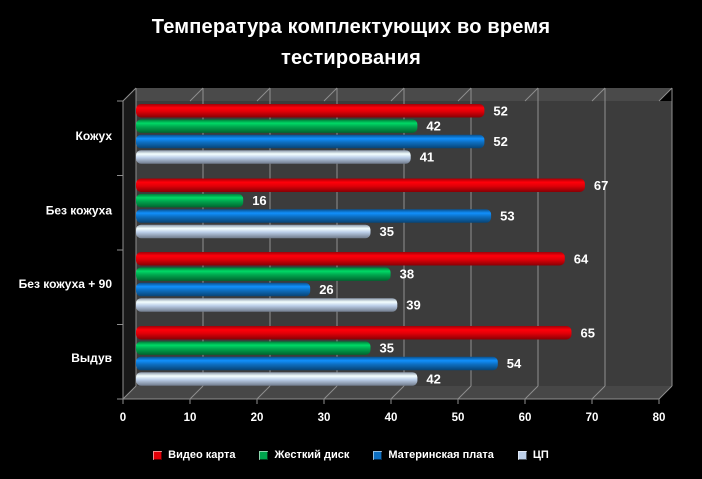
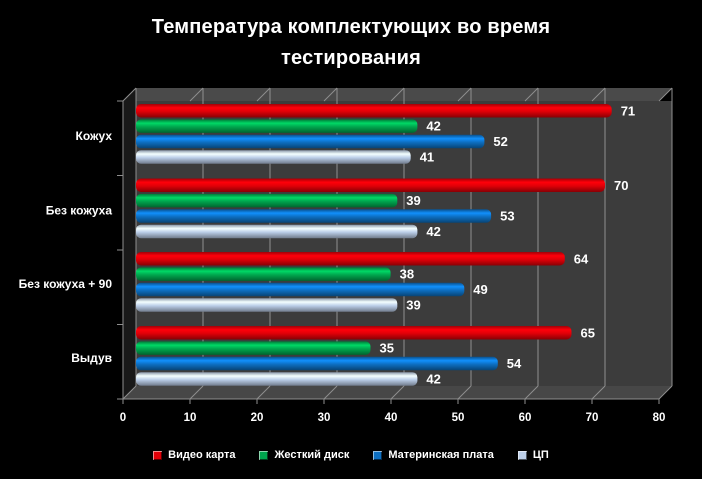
Видео карта/Кожух: 52 -> 71
Видео карта/Без кожуха: 67 -> 70
Жесткий диск/Без кожуха: 16 -> 39
ЦП/Без кожуха: 35 -> 42
Материнская плата/Без кожуха + 90: 26 -> 49
